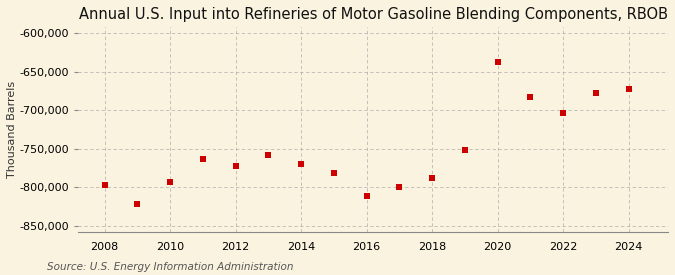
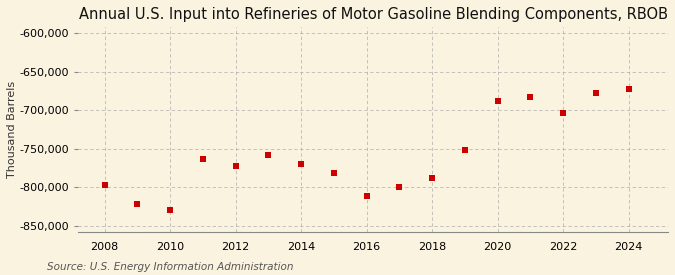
2010: -793,000 -> -830,000
2020: -637,000 -> -688,000
